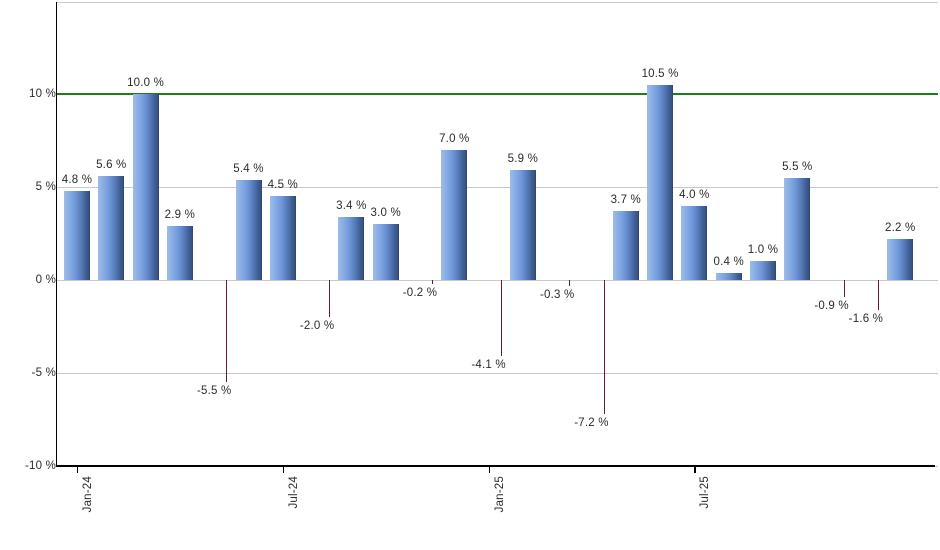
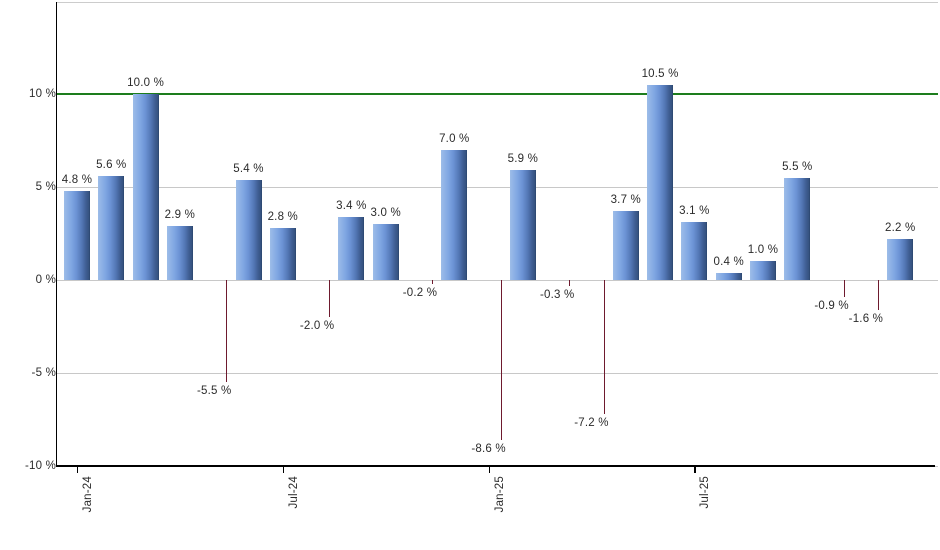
Jul-24: 4.5 -> 2.8
Jan-25: -4.1 -> -8.6
Jul-25: 4.0 -> 3.1
